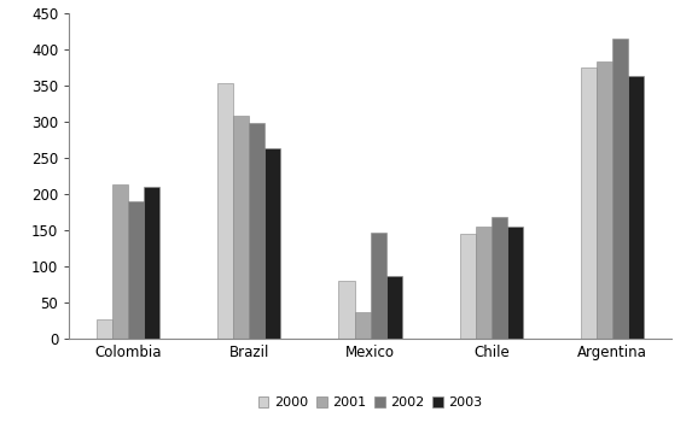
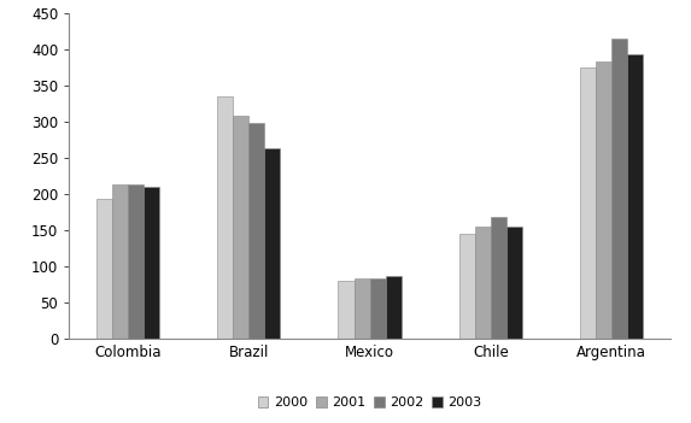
2000/Colombia: 26 -> 193
2002/Colombia: 190 -> 212
2000/Brazil: 352 -> 335
2001/Mexico: 36 -> 83
2002/Mexico: 146 -> 83
2003/Argentina: 362 -> 392
